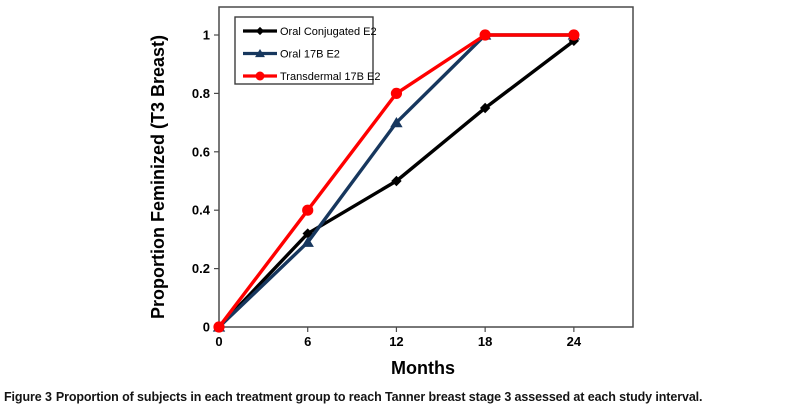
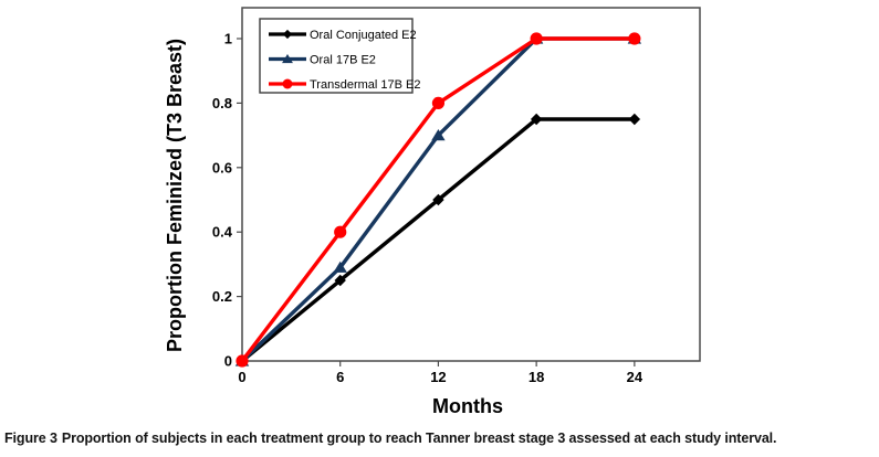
Oral Conjugated E2/6: 0.32 -> 0.25
Oral Conjugated E2/24: 0.98 -> 0.75
